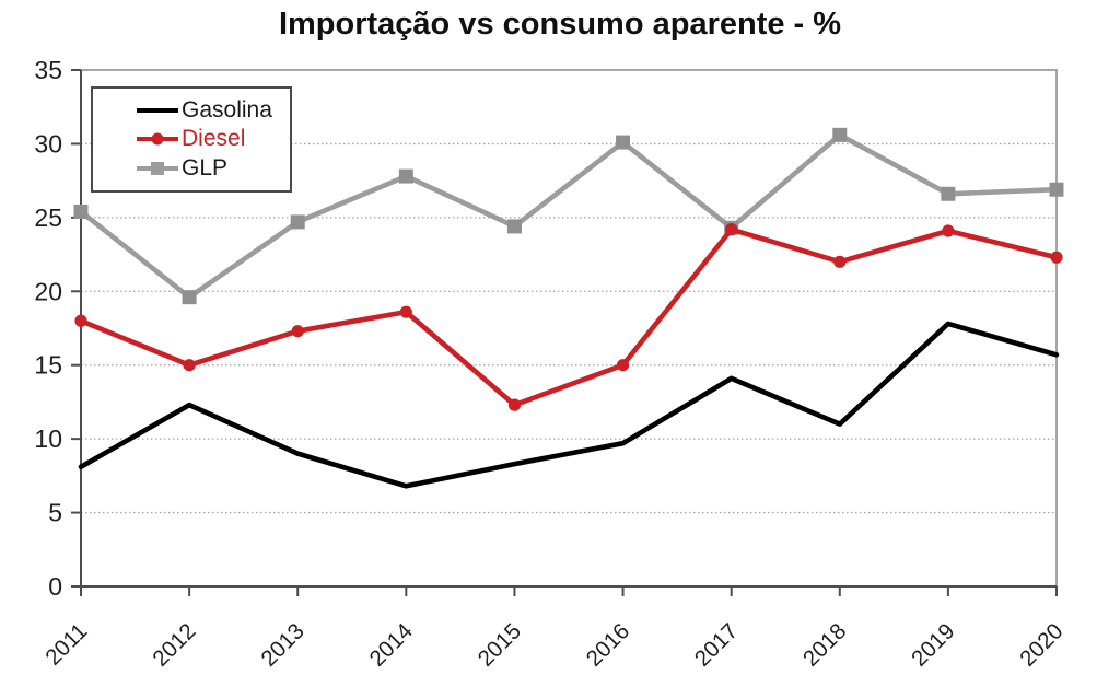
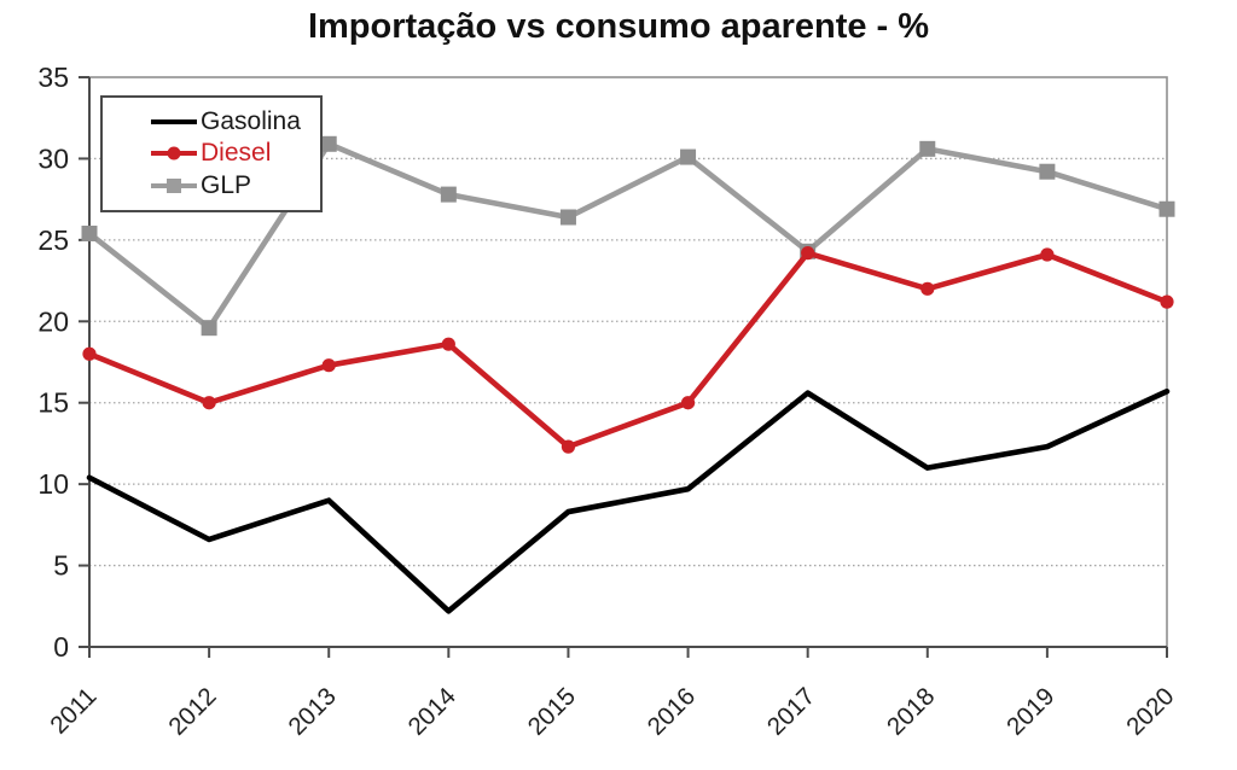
Gasolina/2011: 8.1 -> 10.4
Gasolina/2012: 12.3 -> 6.6
GLP/2013: 24.7 -> 30.9
Gasolina/2014: 6.8 -> 2.2
GLP/2015: 24.4 -> 26.4
Gasolina/2017: 14.1 -> 15.6
Gasolina/2019: 17.8 -> 12.3
GLP/2019: 26.6 -> 29.2
Diesel/2020: 22.3 -> 21.2
